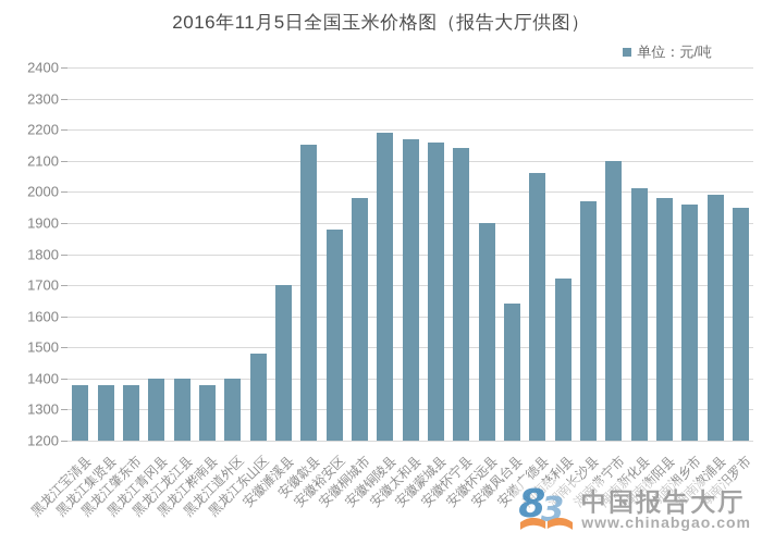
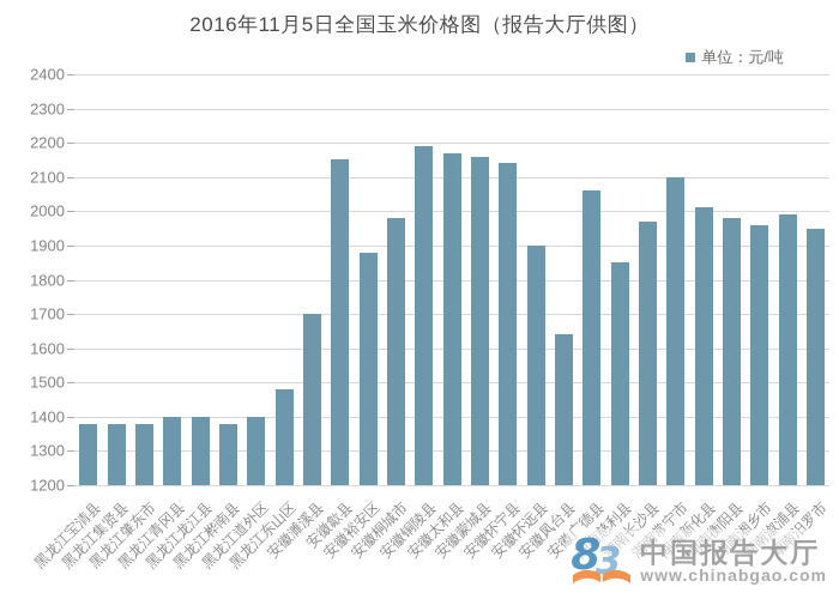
湖南慈利县: 1720 -> 1850
